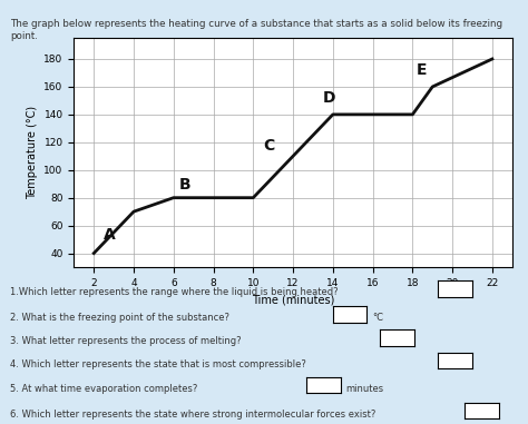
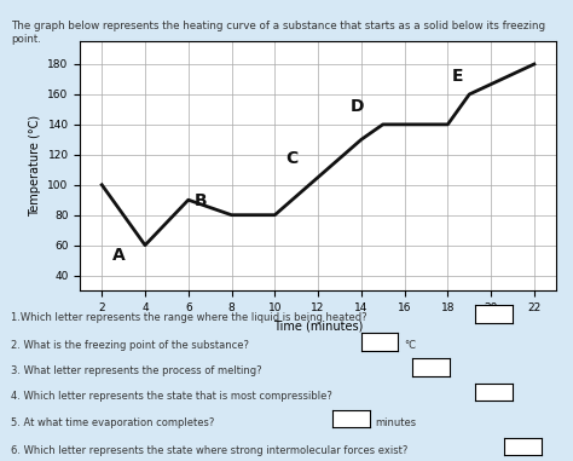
2: 40 -> 100
4: 70 -> 60
6: 80 -> 90
14: 140 -> 130
